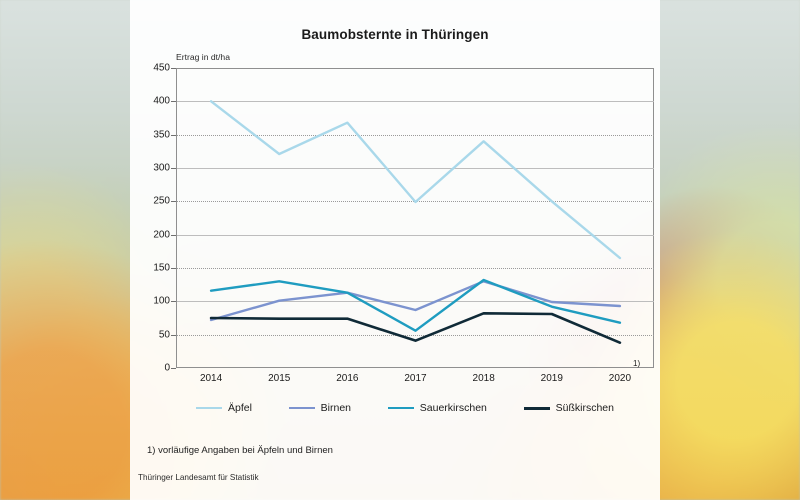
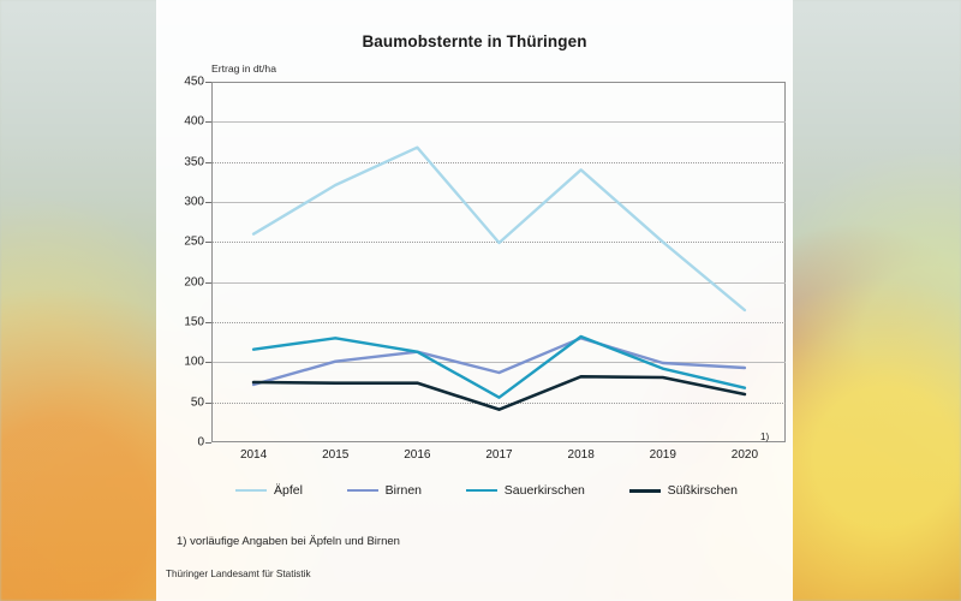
Äpfel/2014: 400 -> 260
Süßkirschen/2020: 40 -> 60
